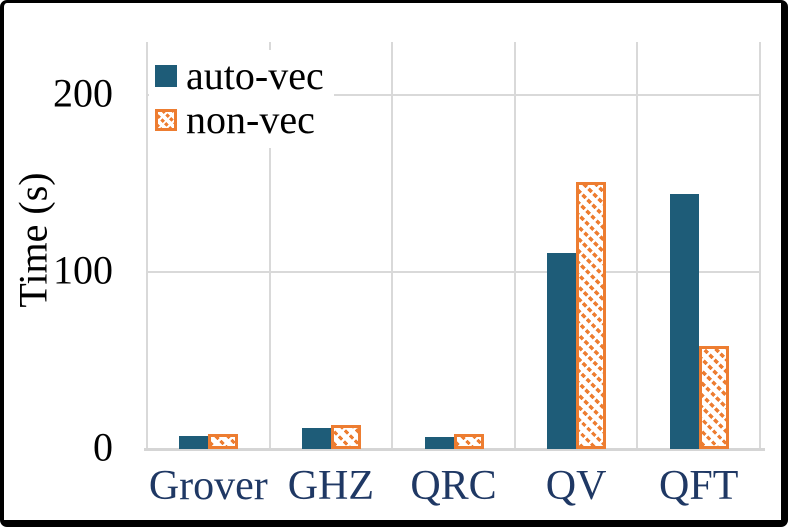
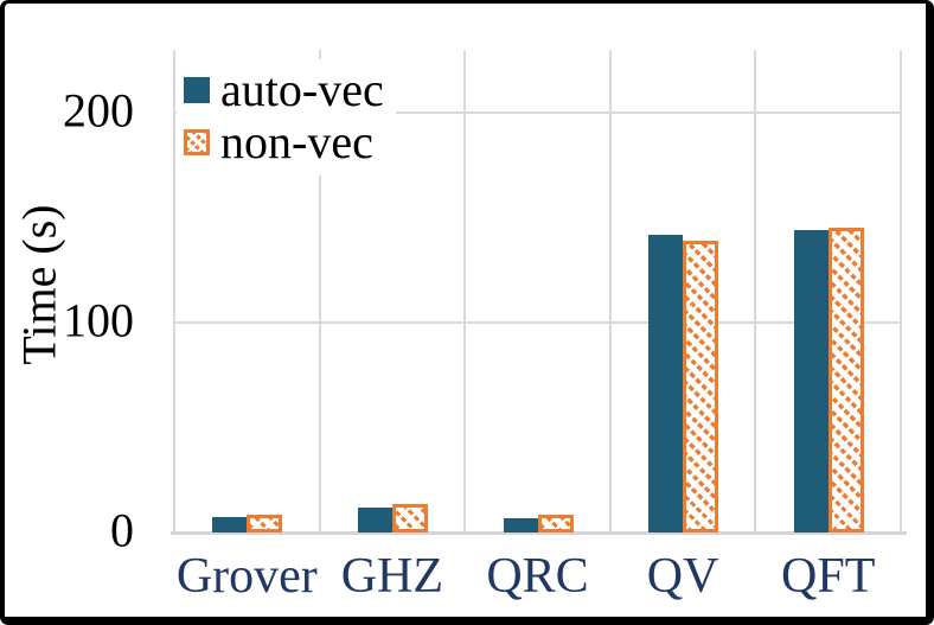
auto-vec/QV: 111 -> 142
non-vec/QV: 151 -> 139
non-vec/QFT: 58 -> 145
